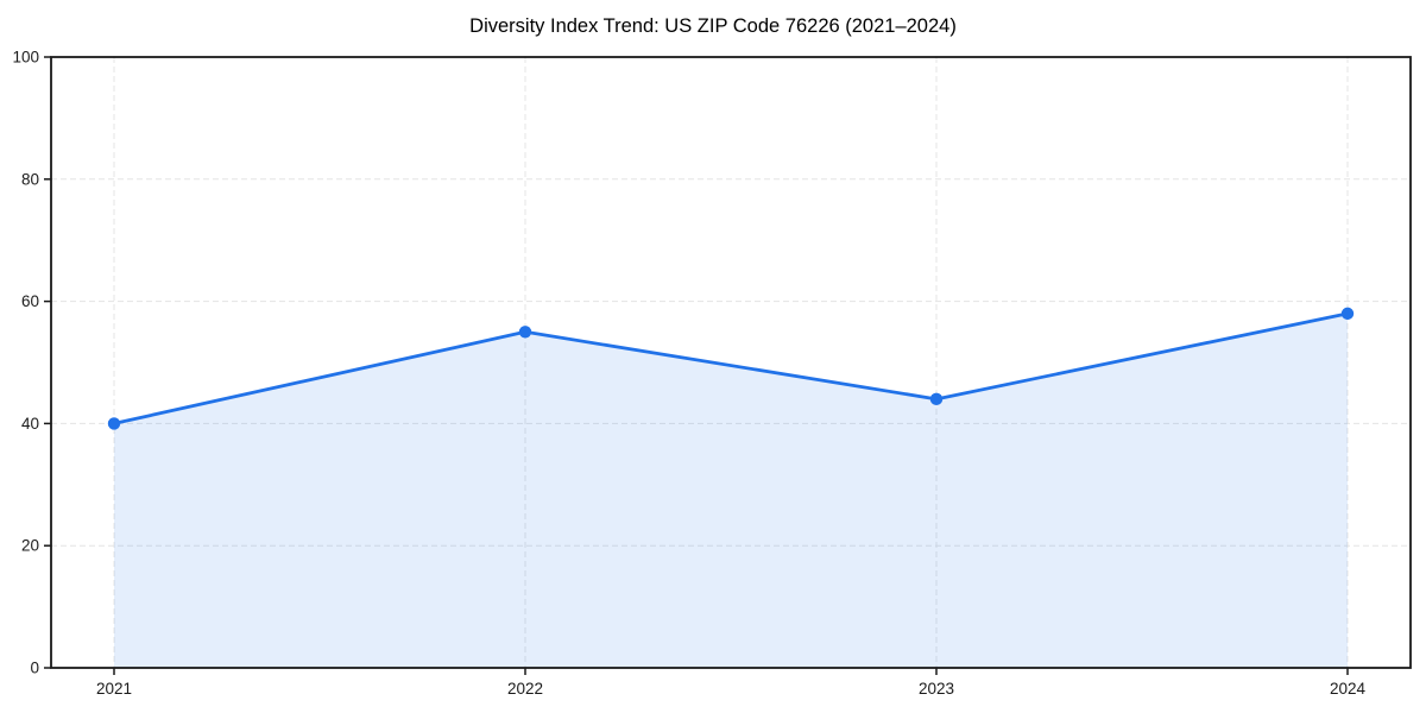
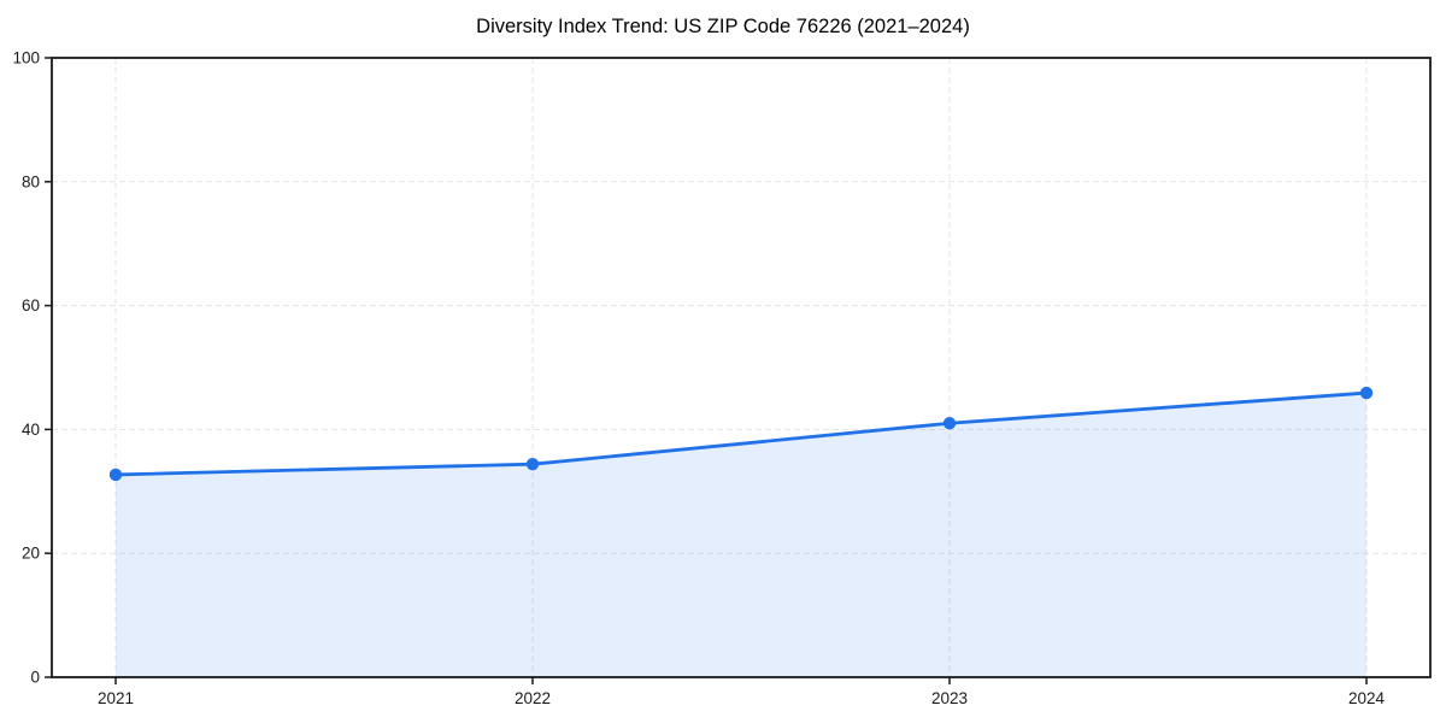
2021: 40 -> 33
2022: 55 -> 34
2023: 44 -> 41
2024: 58 -> 46
